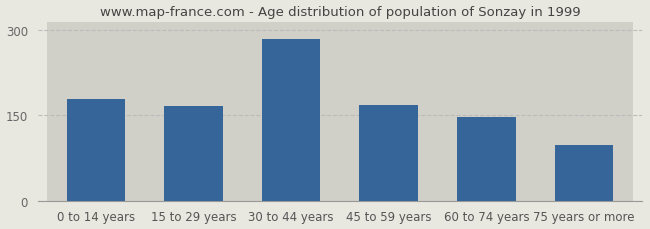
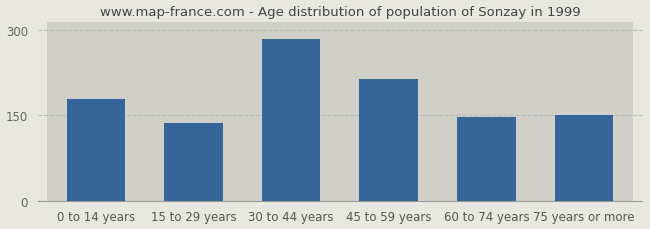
15 to 29 years: 166 -> 136
45 to 59 years: 169 -> 214
75 years or more: 98 -> 150
